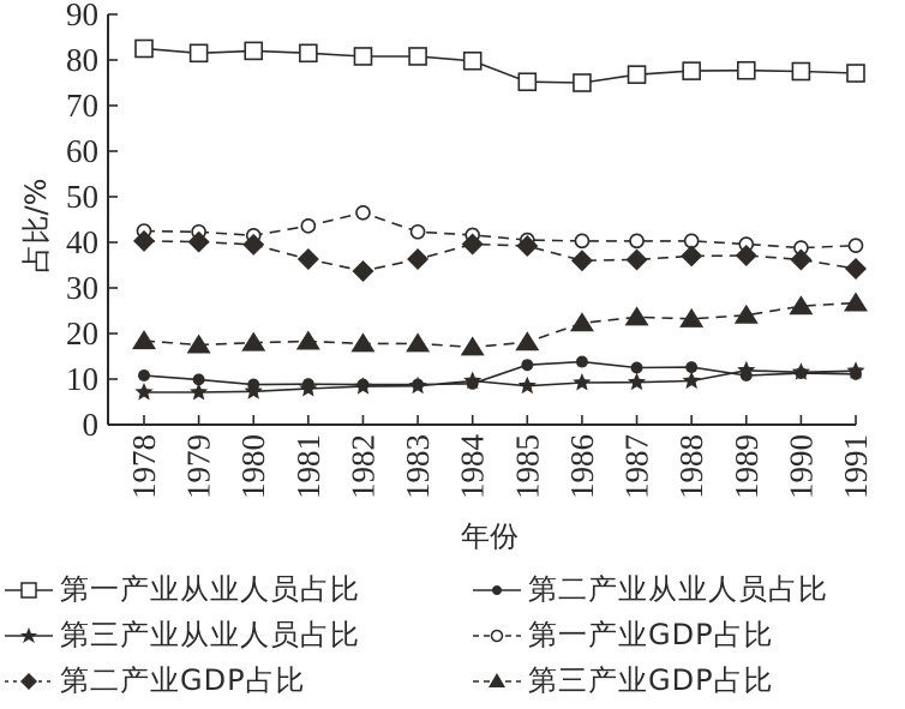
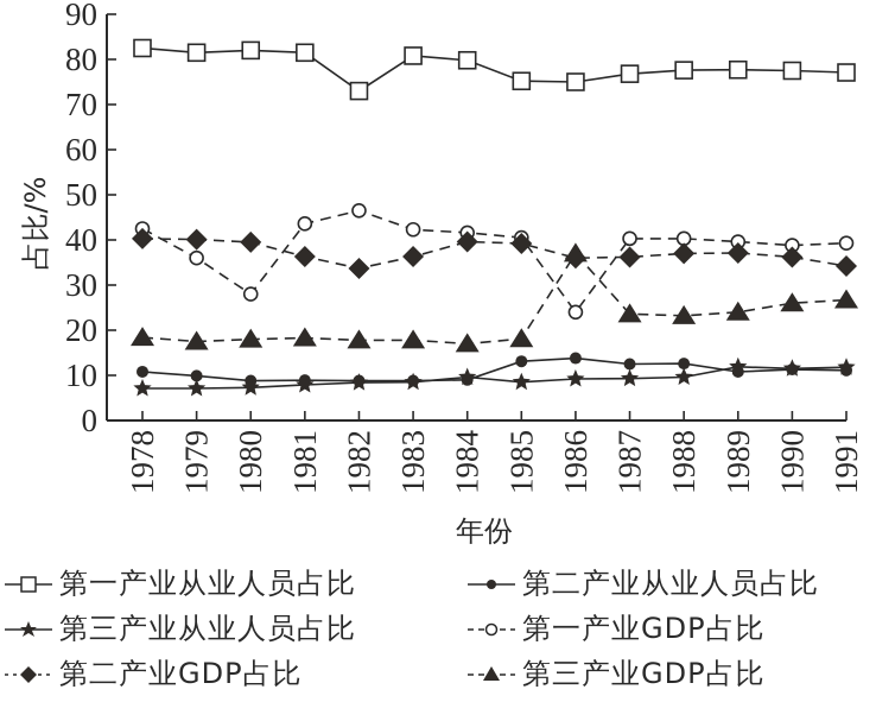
第一产业GDP占比/1979: 42 -> 36
第一产业GDP占比/1980: 42 -> 28
第一产业从业人员占比/1982: 81 -> 73
第一产业GDP占比/1986: 40 -> 24
第三产业GDP占比/1986: 22 -> 37
